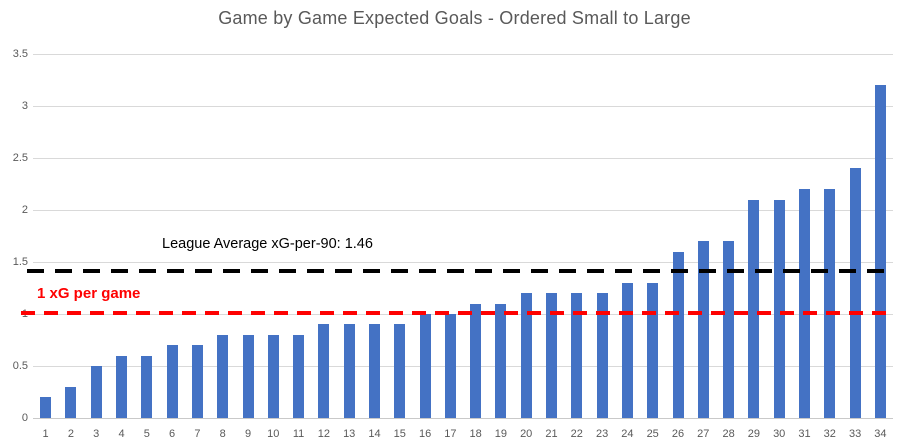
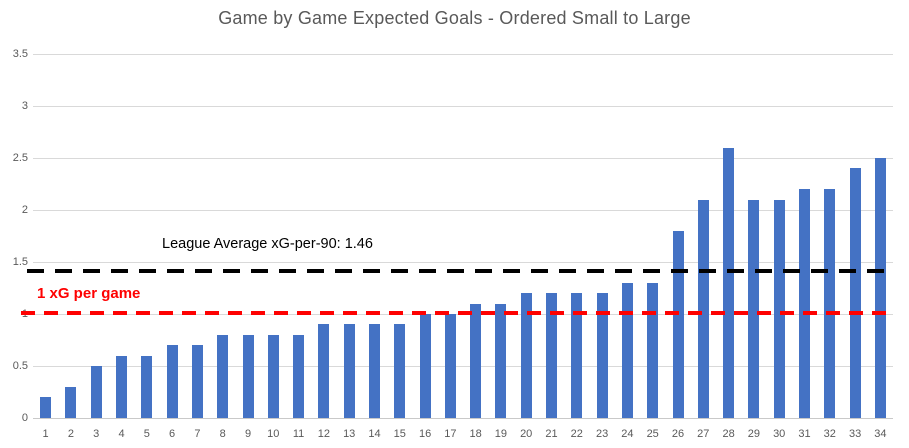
26: 1.6 -> 1.8
27: 1.7 -> 2.1
28: 1.7 -> 2.6
34: 3.2 -> 2.5
